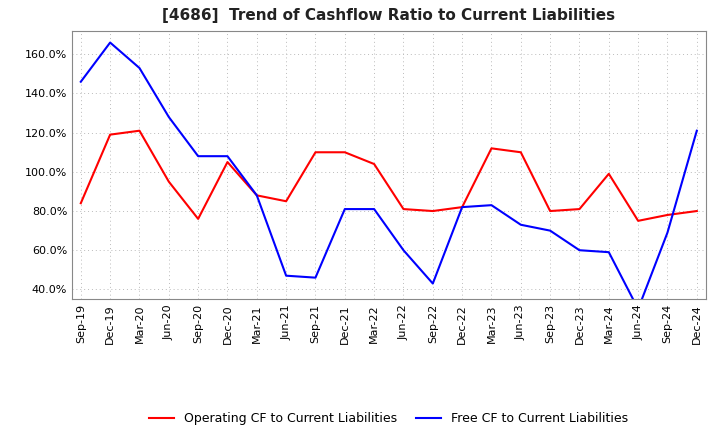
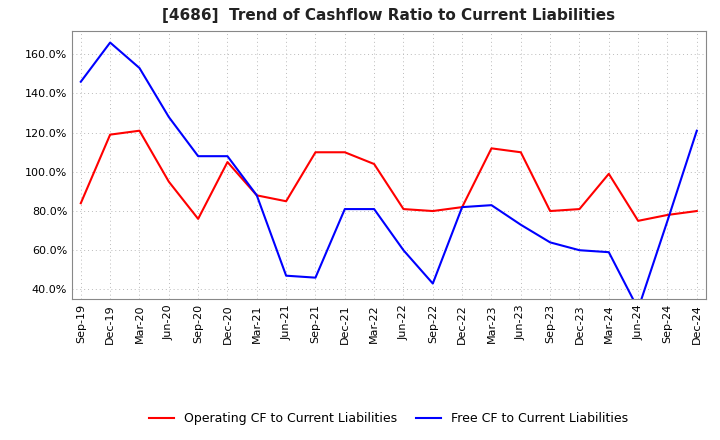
Free CF to Current Liabilities/Sep-23: 70% -> 64%
Free CF to Current Liabilities/Sep-24: 69% -> 75%
